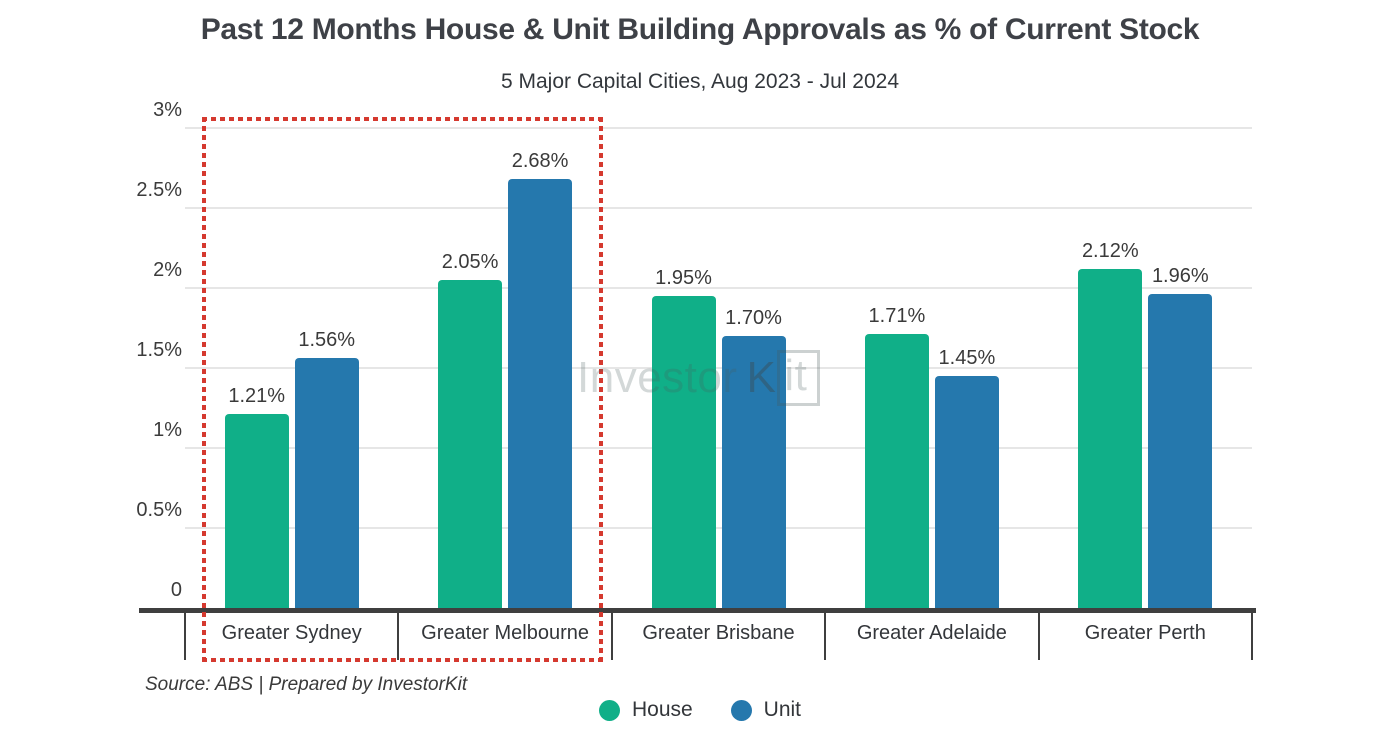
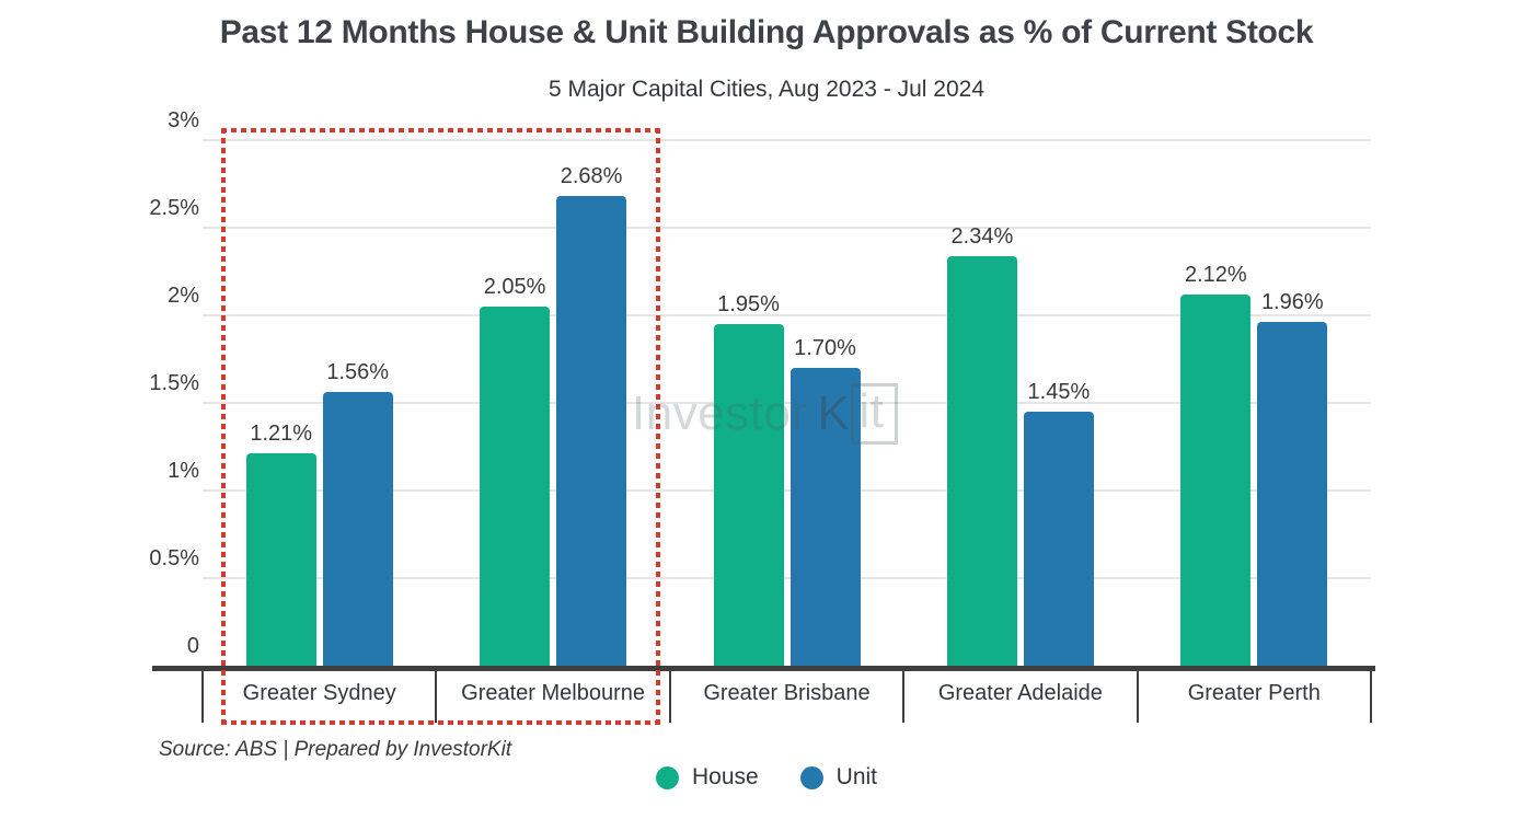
House/Greater Adelaide: 1.71% -> 2.34%
